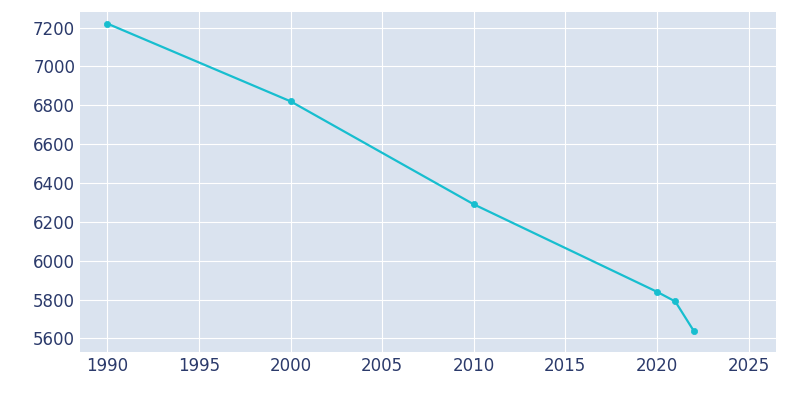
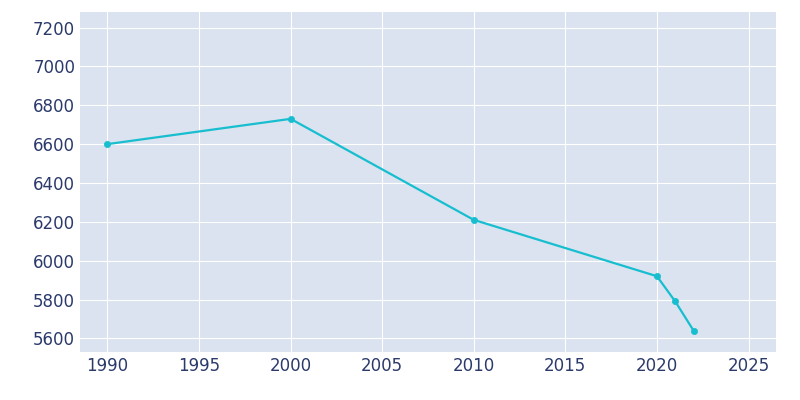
1990: 7220 -> 6600
2000: 6820 -> 6730
2010: 6290 -> 6210
2020: 5840 -> 5920
